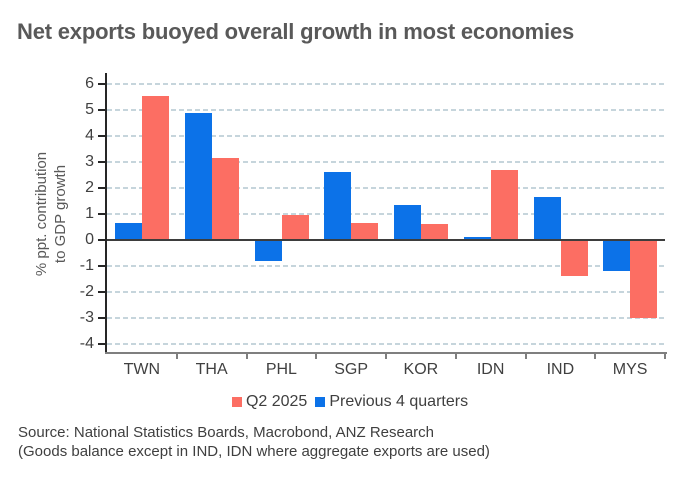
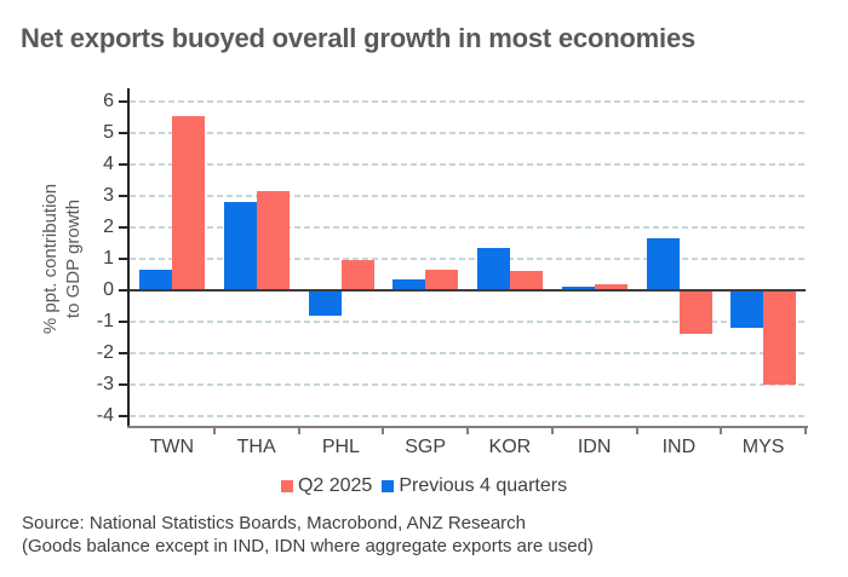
Previous 4 quarters/THA: 4.9 -> 2.8
Previous 4 quarters/SGP: 2.6 -> 0.3
Q2 2025/IDN: 2.7 -> 0.2
